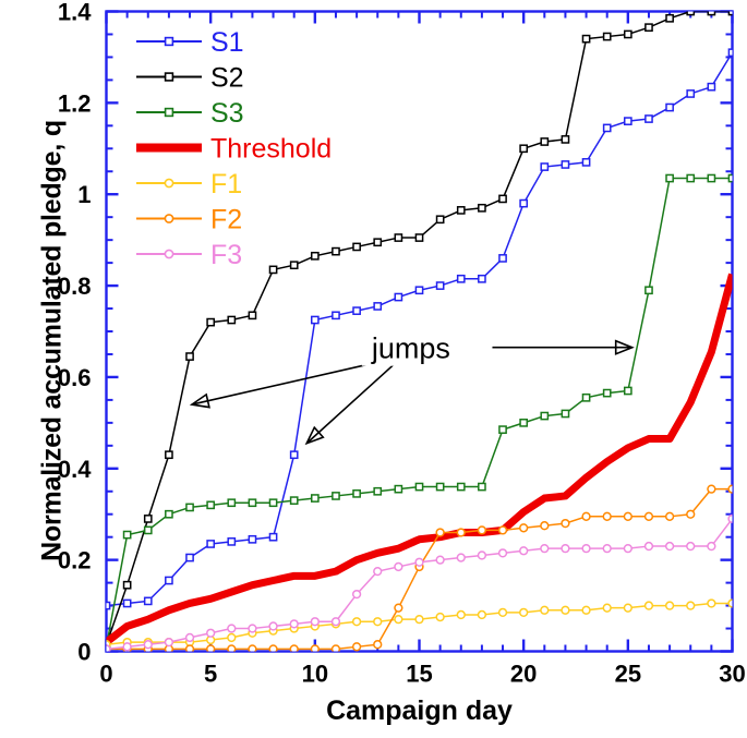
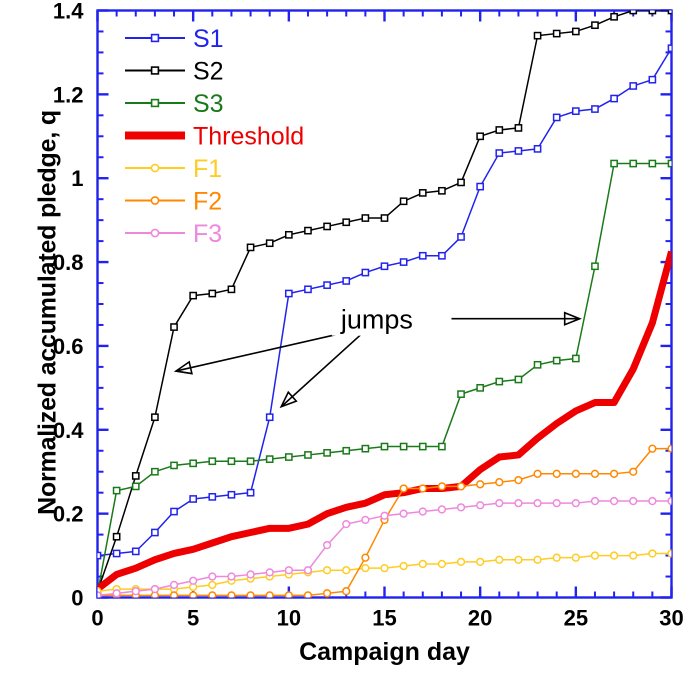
F3/30: 0.29 -> 0.23
